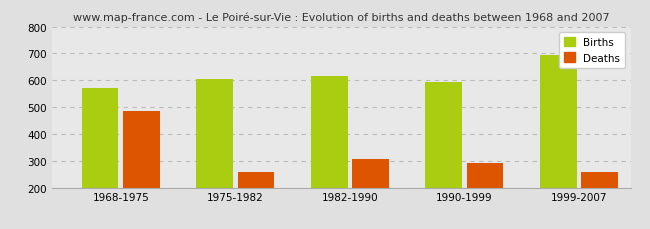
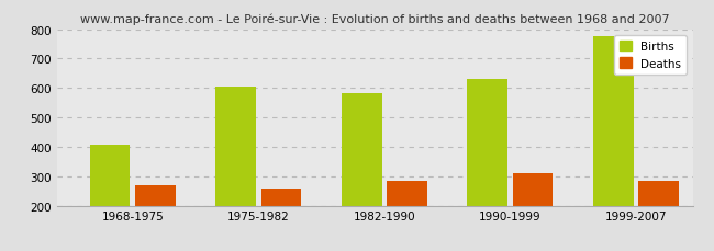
Births/1968-1975: 570 -> 406
Deaths/1968-1975: 485 -> 268
Births/1982-1990: 615 -> 583
Deaths/1982-1990: 305 -> 284
Births/1990-1999: 595 -> 632
Deaths/1990-1999: 290 -> 309
Births/1999-2007: 695 -> 775
Deaths/1999-2007: 260 -> 283
